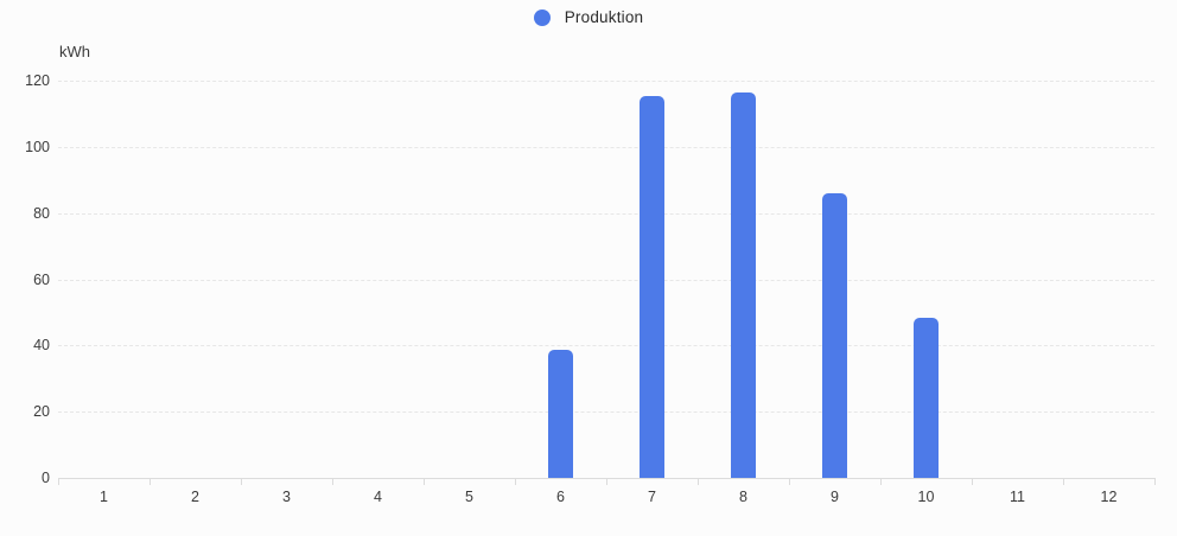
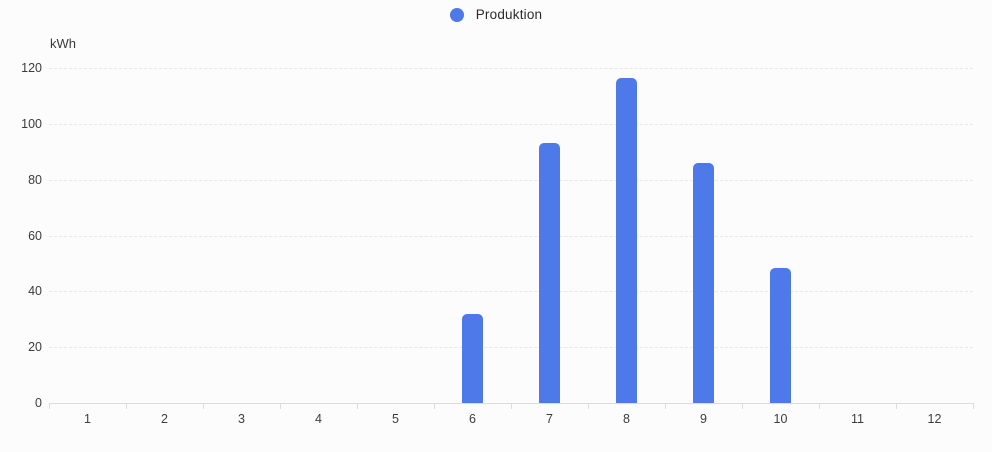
6: 39 -> 32
7: 115 -> 93
